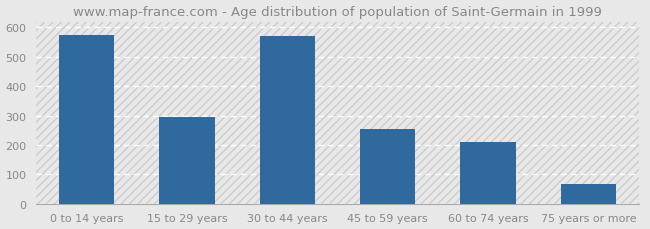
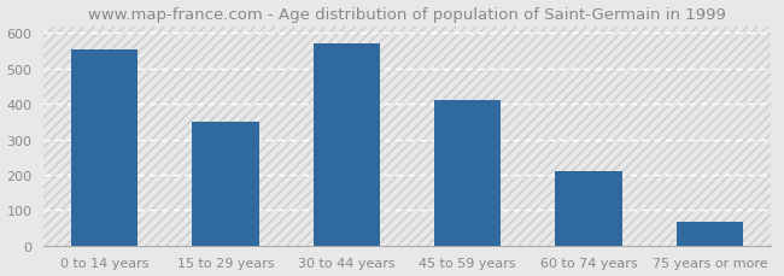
0 to 14 years: 575 -> 553
15 to 29 years: 295 -> 348
45 to 59 years: 255 -> 410
